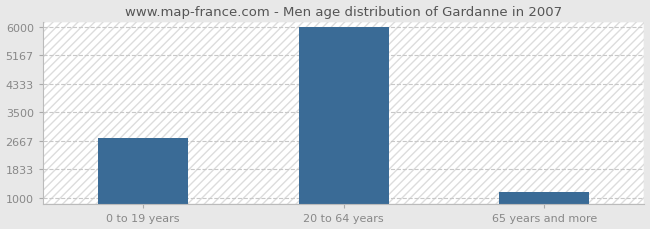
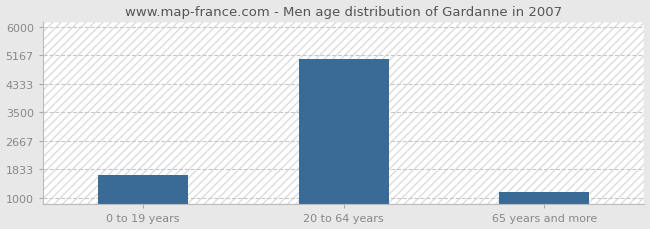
0 to 19 years: 2750 -> 1650
20 to 64 years: 6000 -> 5050
